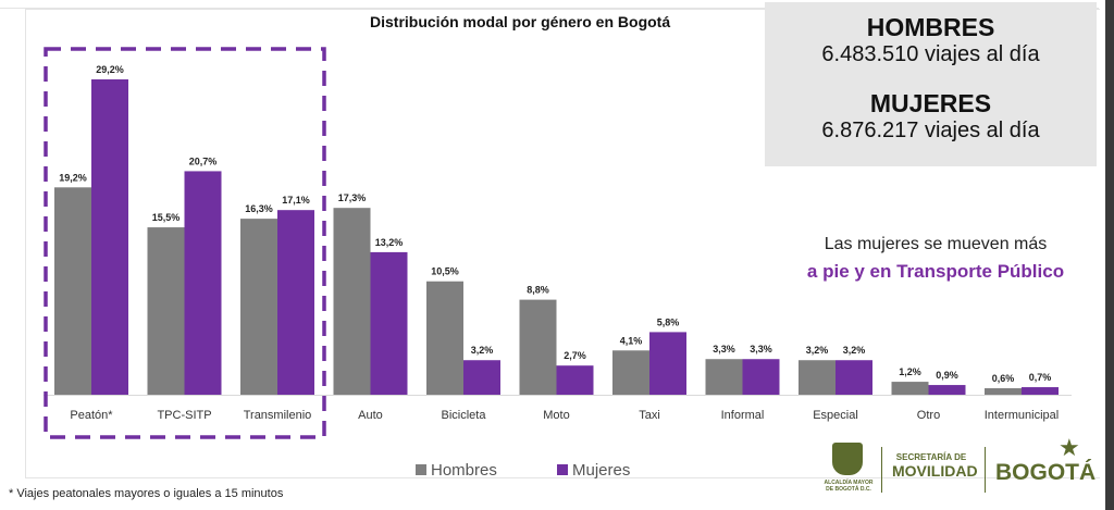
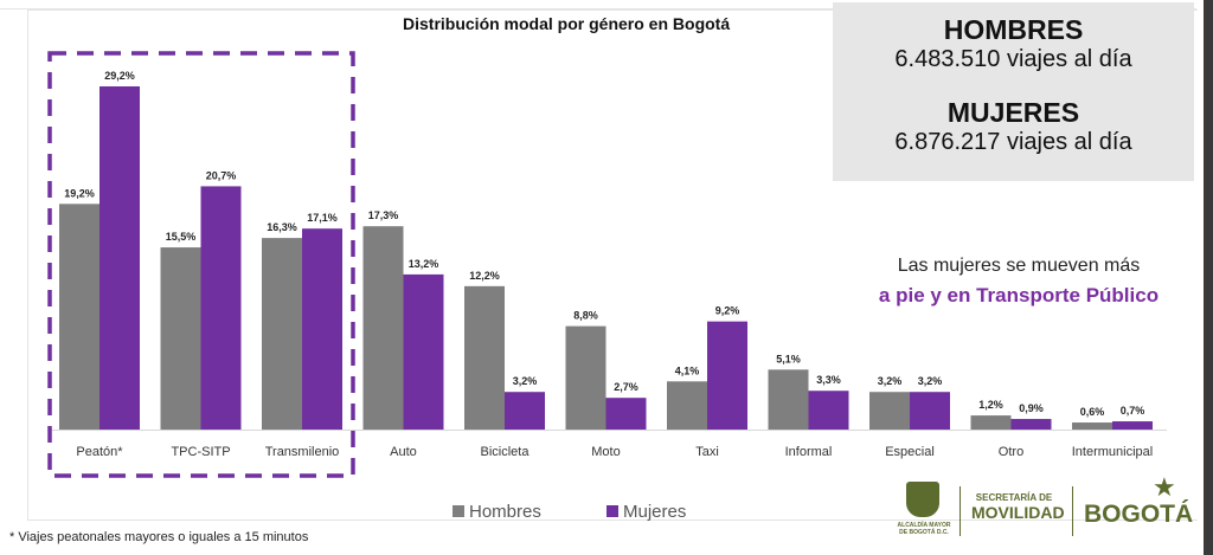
Hombres/Bicicleta: 10,5% -> 12,2%
Mujeres/Taxi: 5,8% -> 9,2%
Hombres/Informal: 3,3% -> 5,1%
